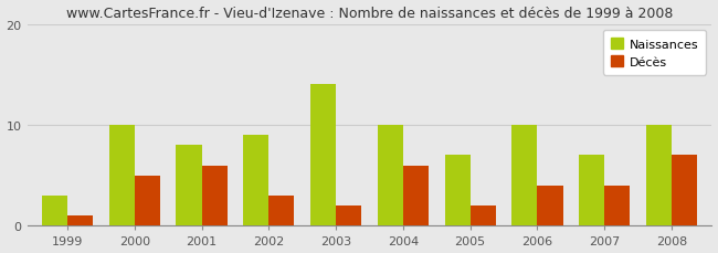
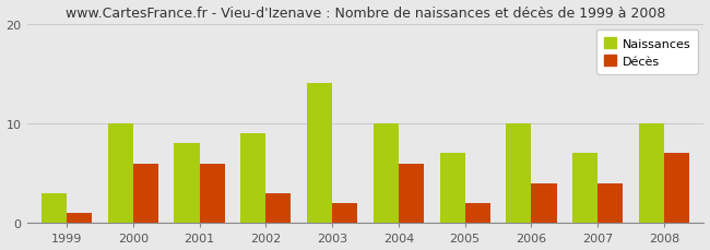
Décès/2000: 5 -> 6
